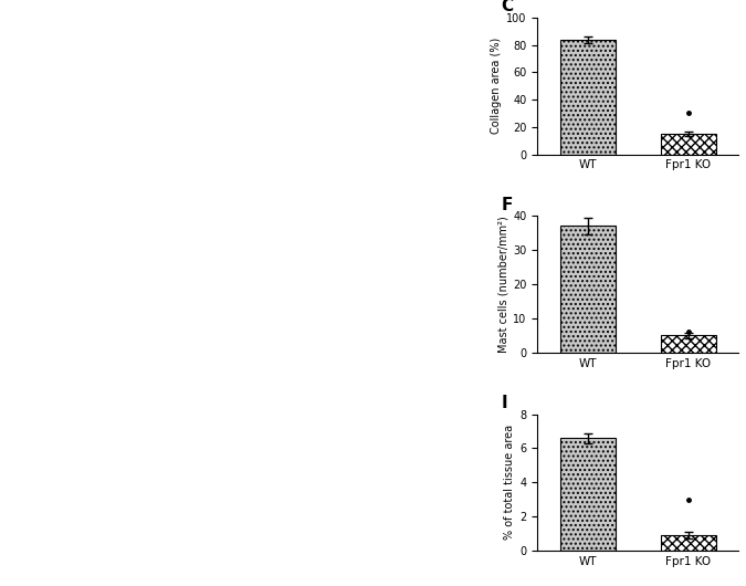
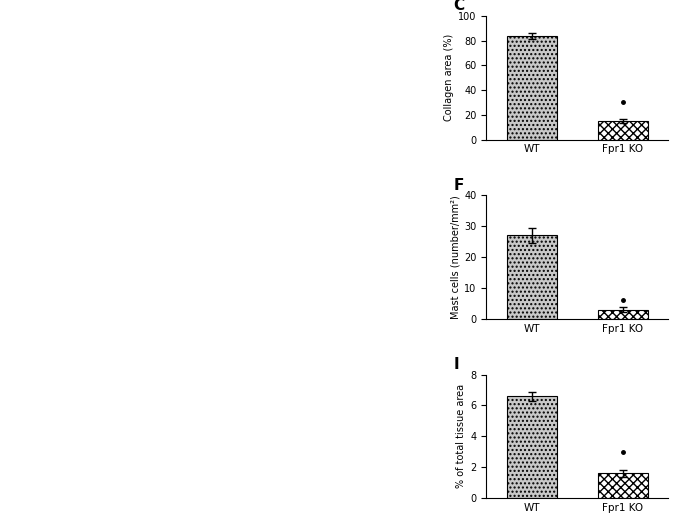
F/WT: 37 -> 27
F/Fpr1 KO: 5 -> 3
I/Fpr1 KO: 0.9 -> 1.6
